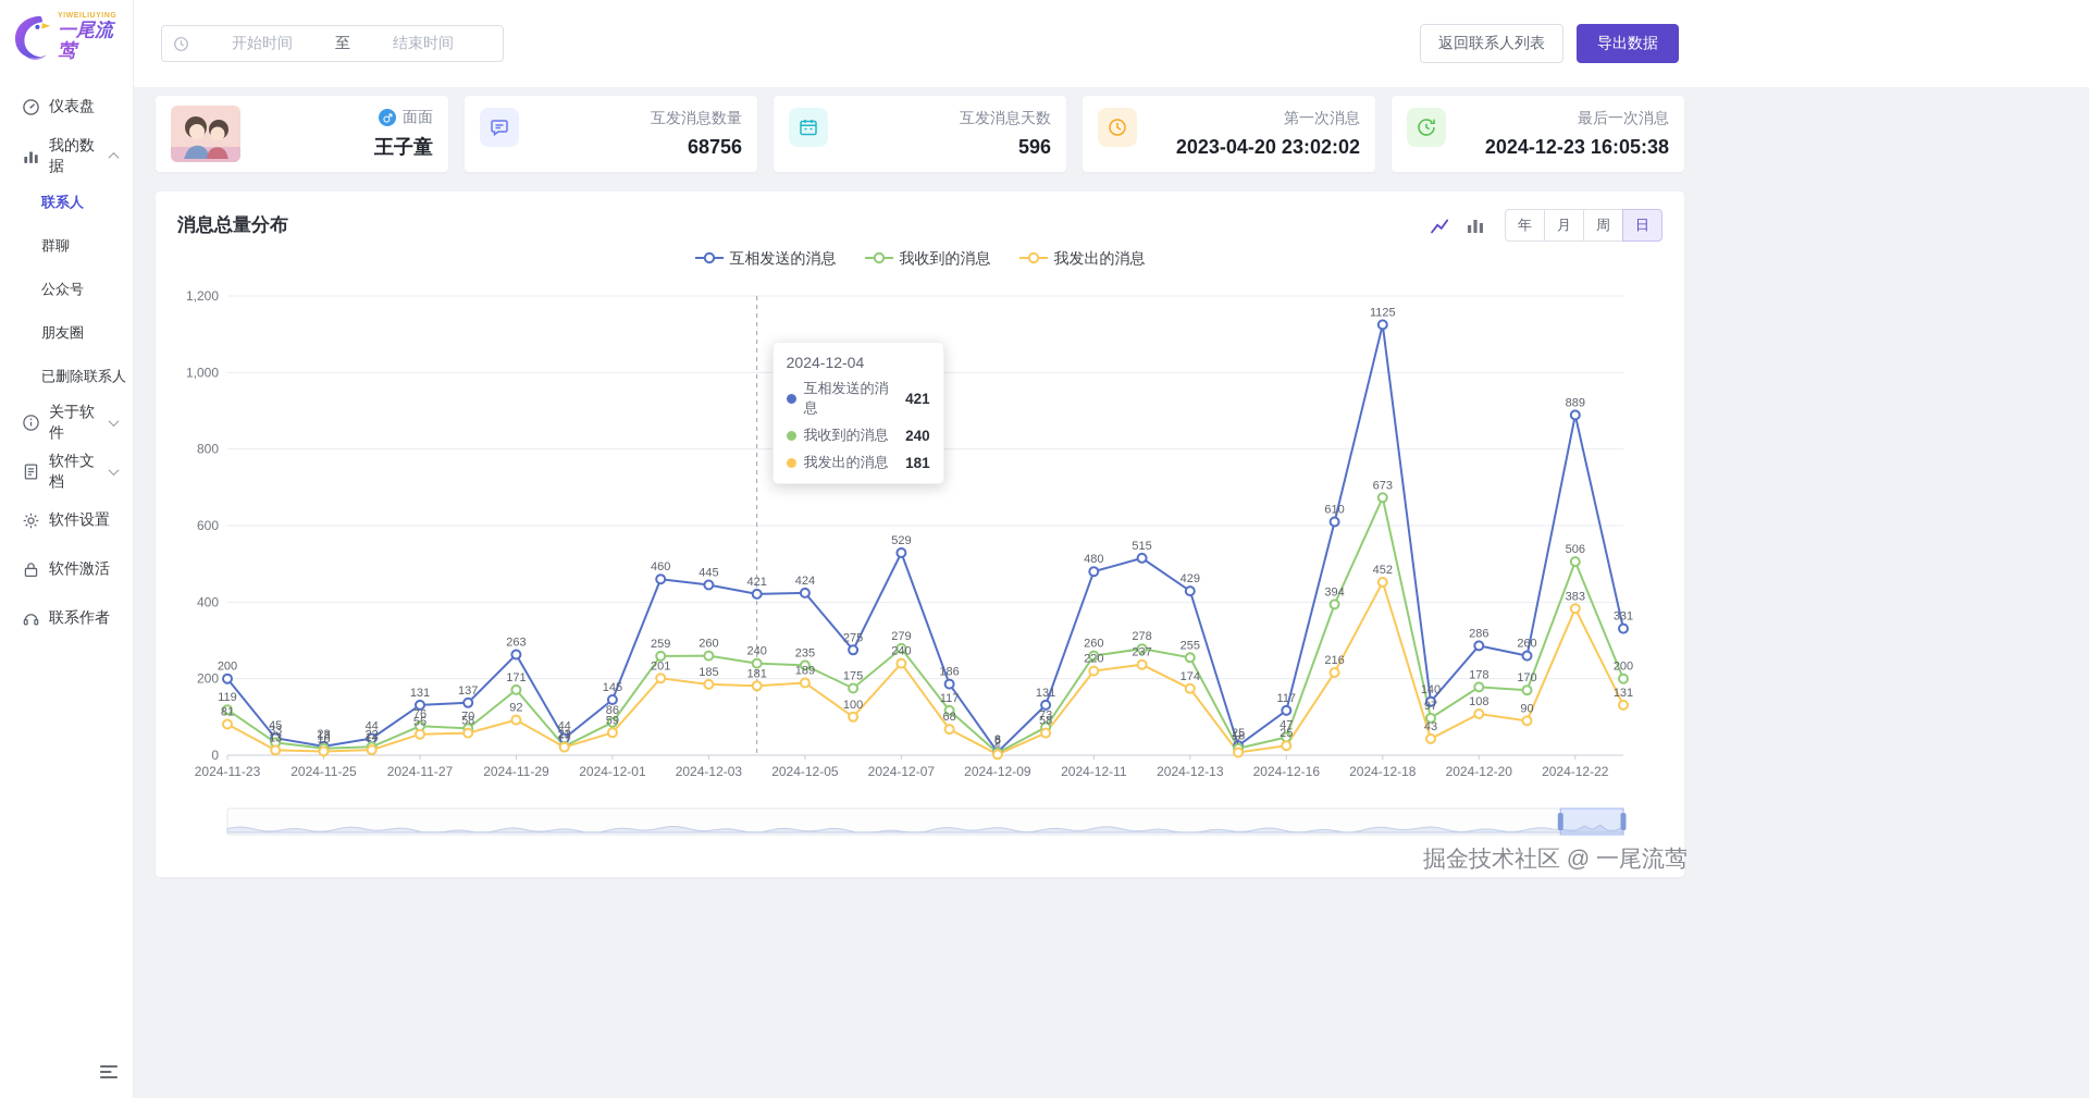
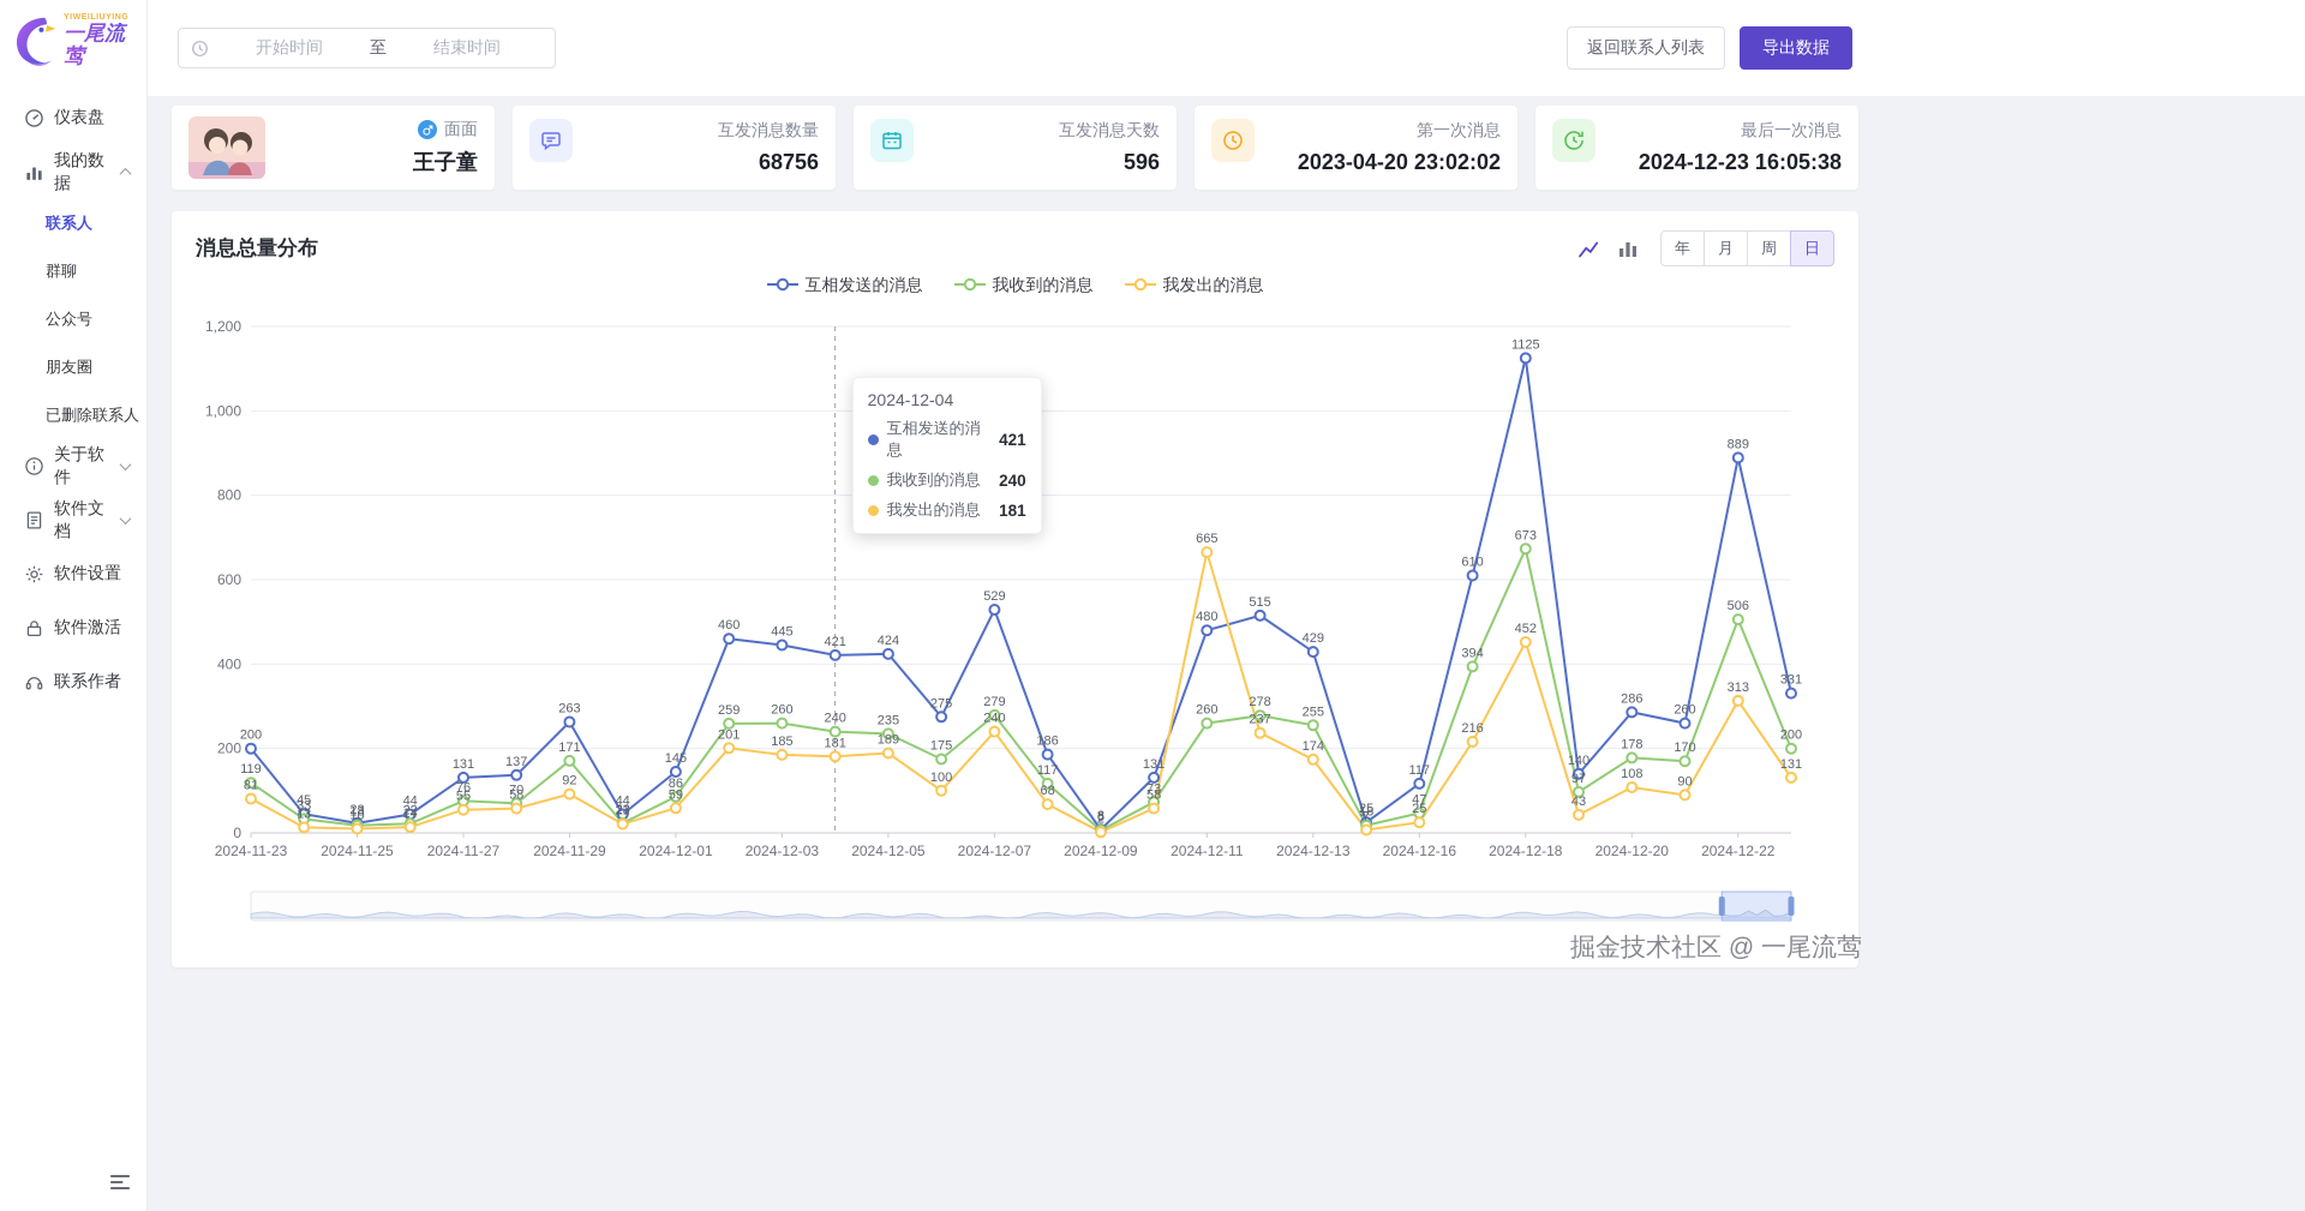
我发出的消息/2024-12-11: 220 -> 665
我发出的消息/2024-12-22: 383 -> 313
